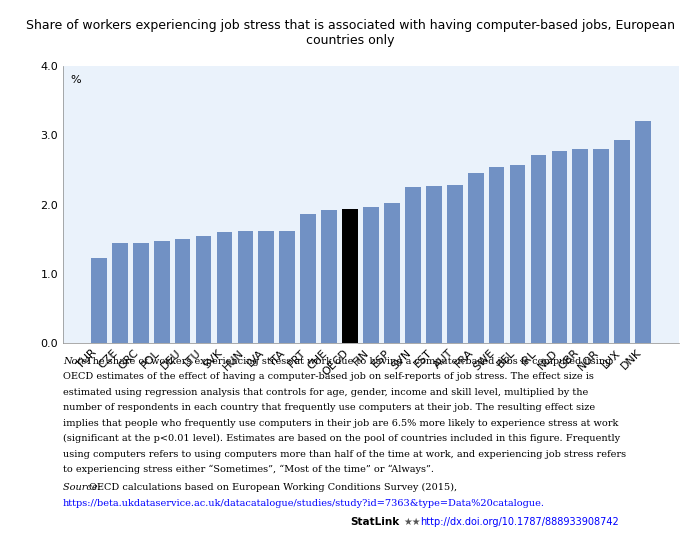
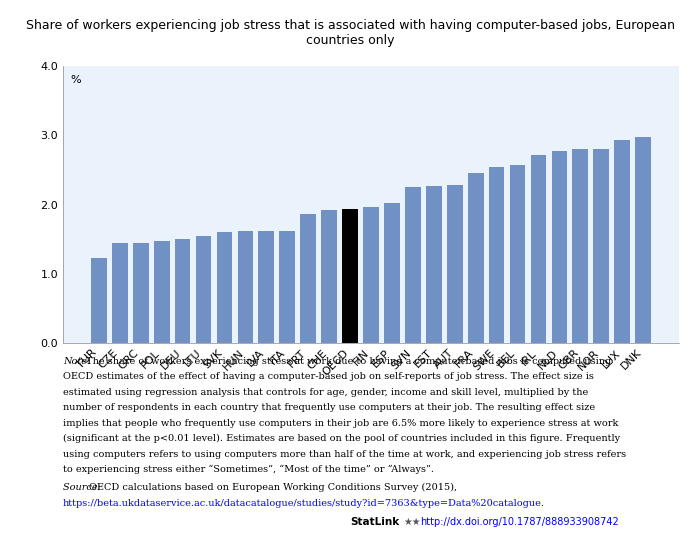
DNK: 3.21 -> 2.98
